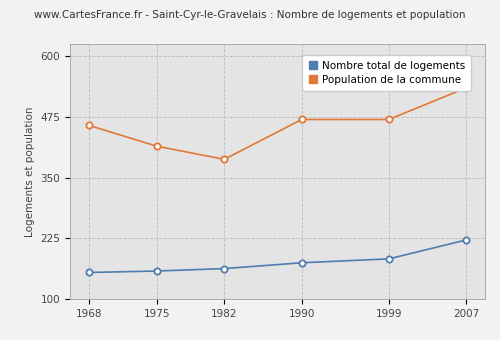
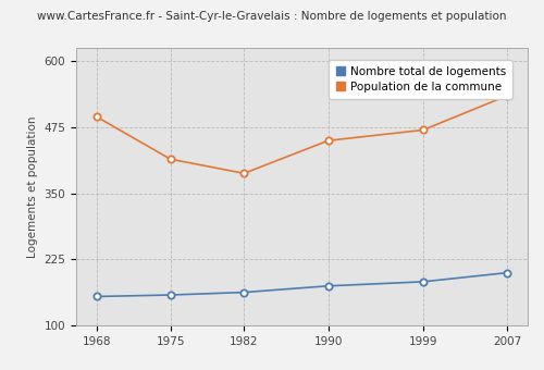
Population de la commune/1968: 458 -> 495
Population de la commune/1990: 470 -> 450
Nombre total de logements/2007: 222 -> 200
